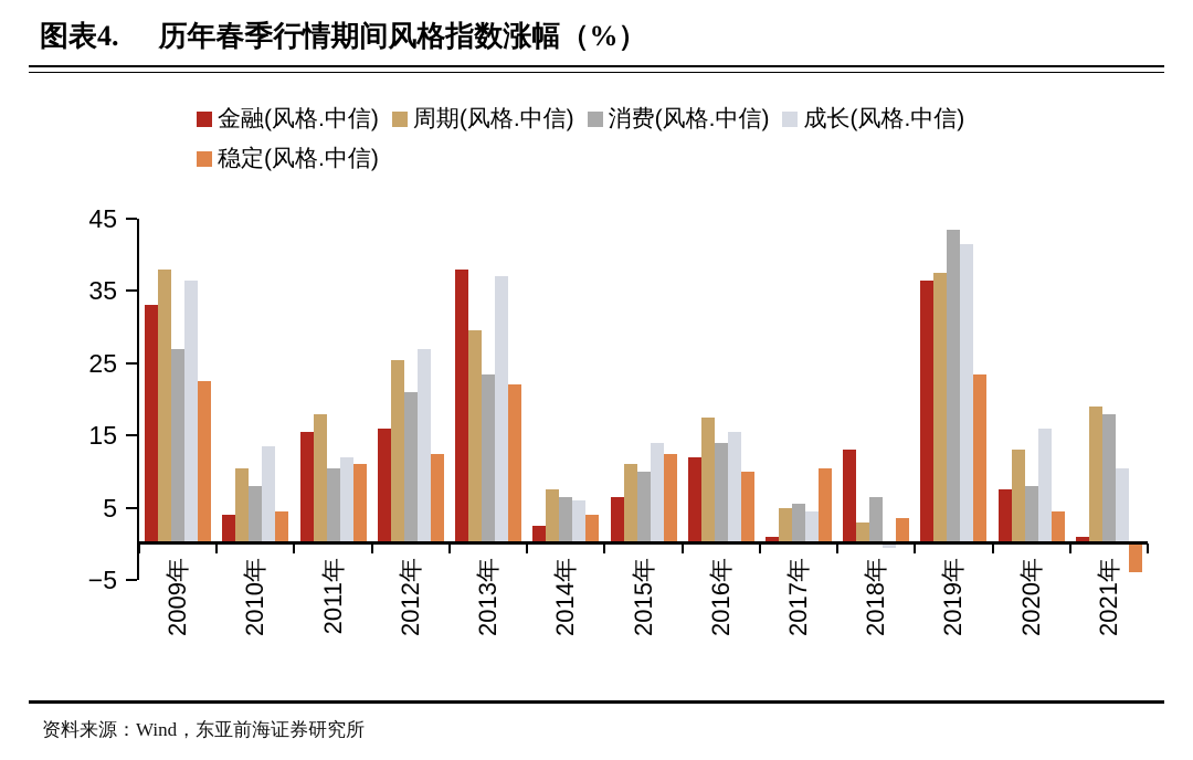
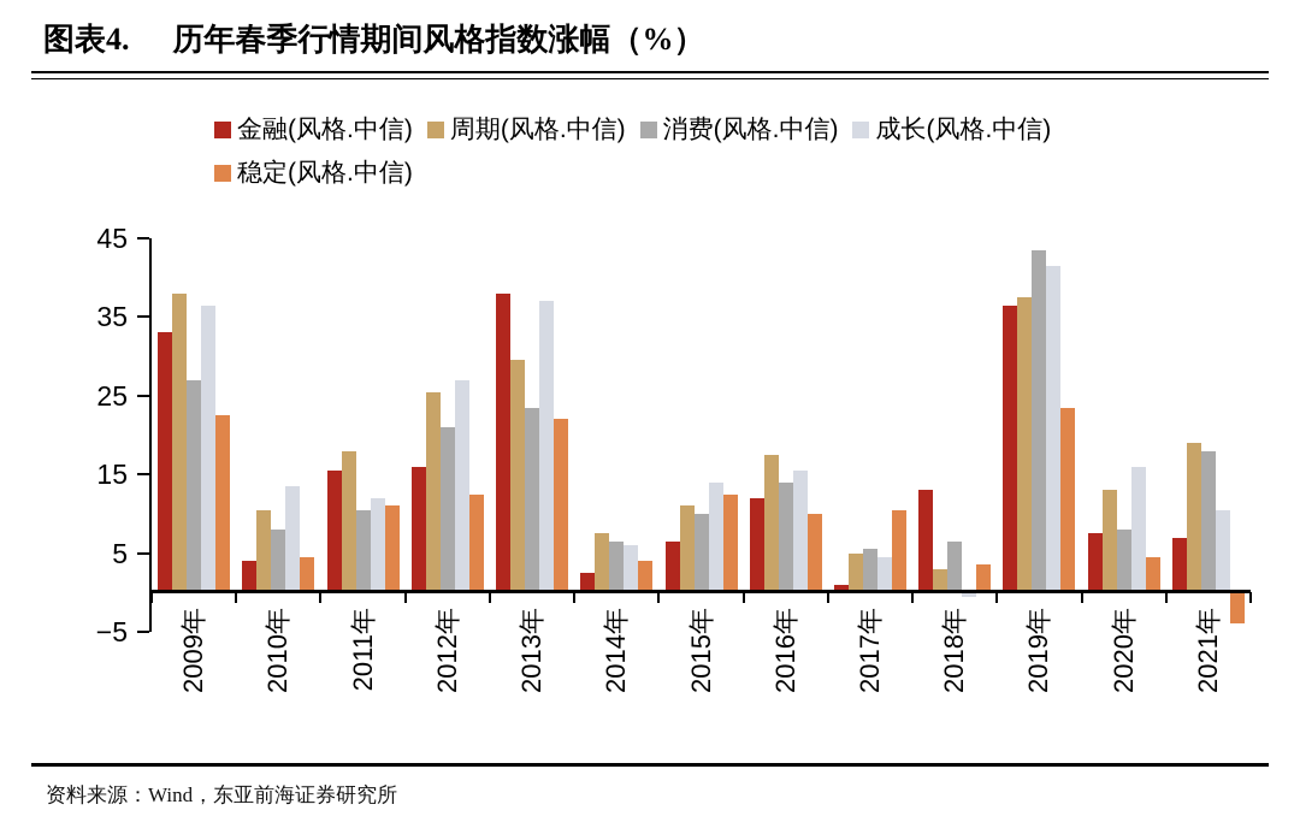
金融(风格.中信)/2021年: 1 -> 7
